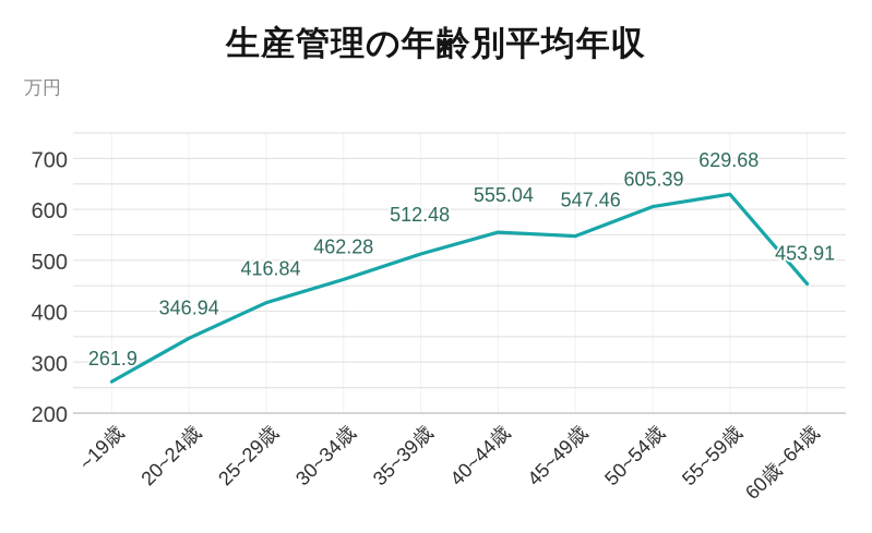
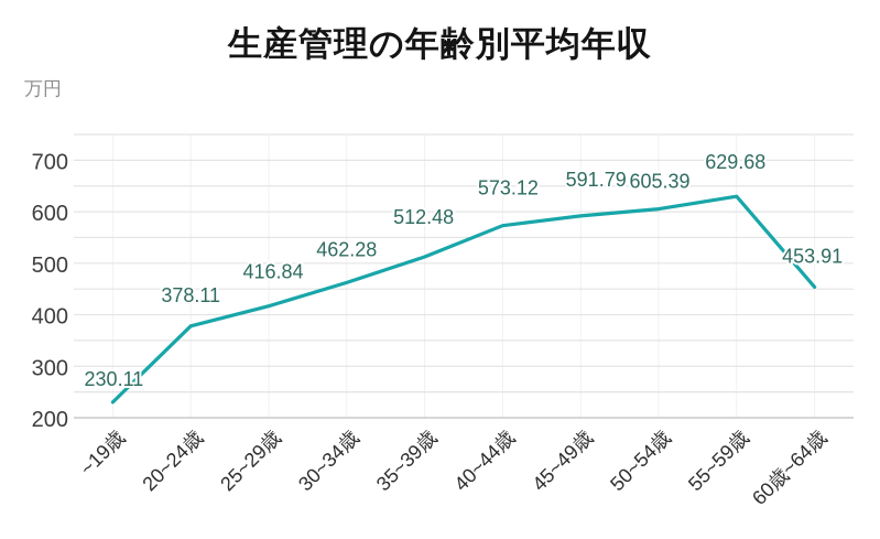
~19歳: 261.9 -> 230.11
20~24歳: 346.94 -> 378.11
40~44歳: 555.04 -> 573.12
45~49歳: 547.46 -> 591.79
